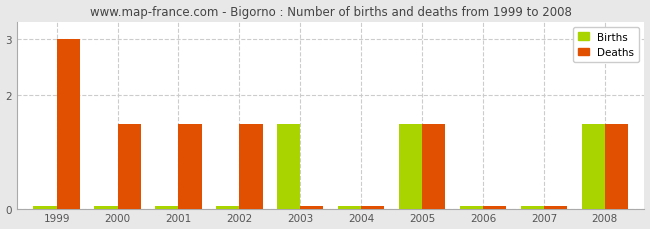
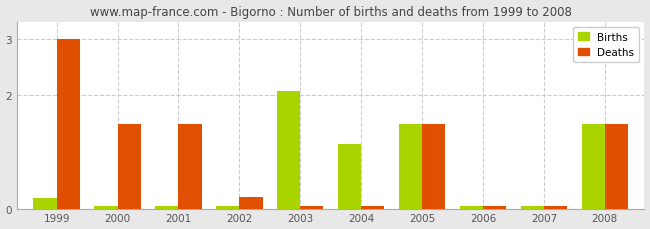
Births/1999: 0.04 -> 0.18
Deaths/2002: 1.50 -> 0.20
Births/2003: 1.50 -> 2.08
Births/2004: 0.04 -> 1.14
